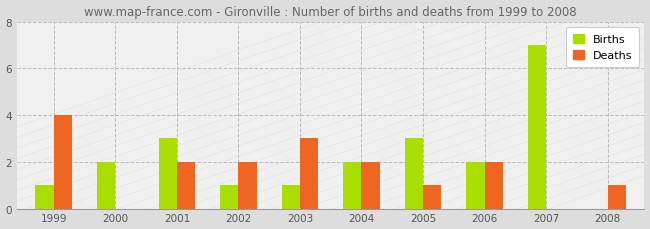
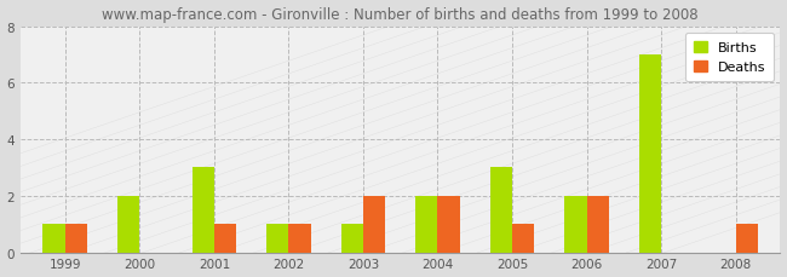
Deaths/1999: 4 -> 1
Deaths/2001: 2 -> 1
Deaths/2002: 2 -> 1
Deaths/2003: 3 -> 2
